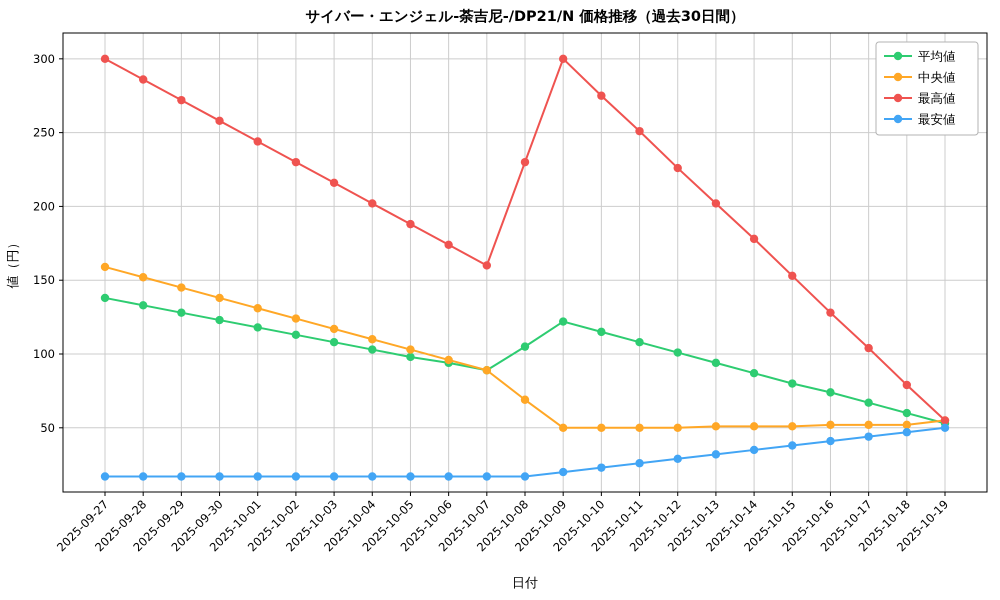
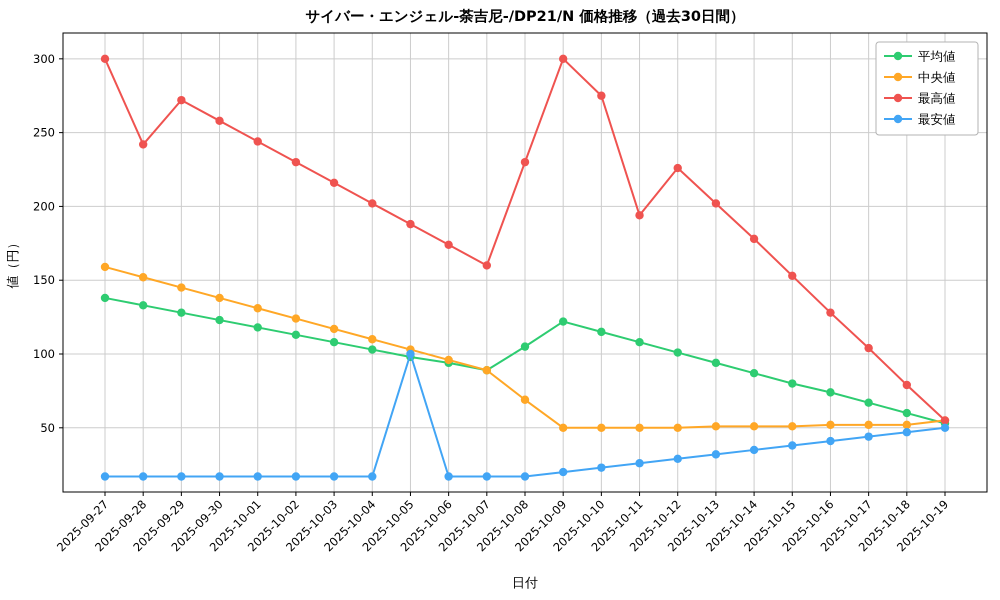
最高値/2025-09-28: 286 -> 242
最安値/2025-10-05: 17 -> 100
最高値/2025-10-11: 251 -> 194
